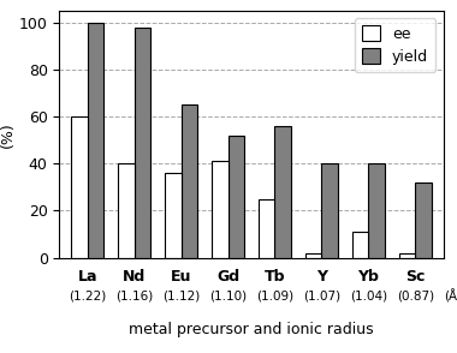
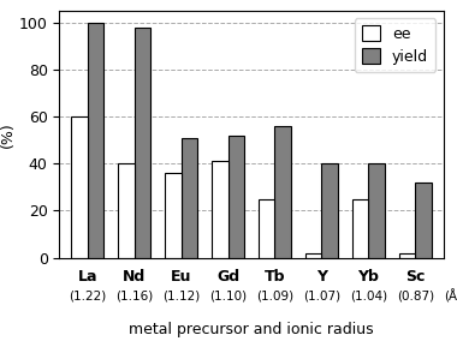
yield/Eu: 65 -> 51
ee/Yb: 11 -> 25
